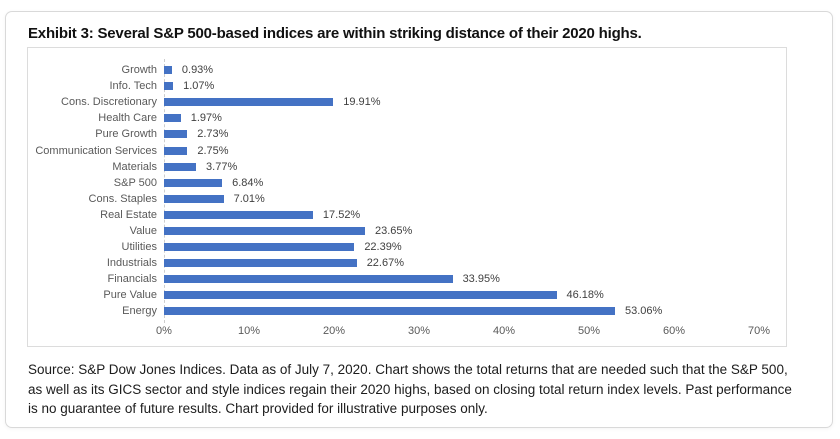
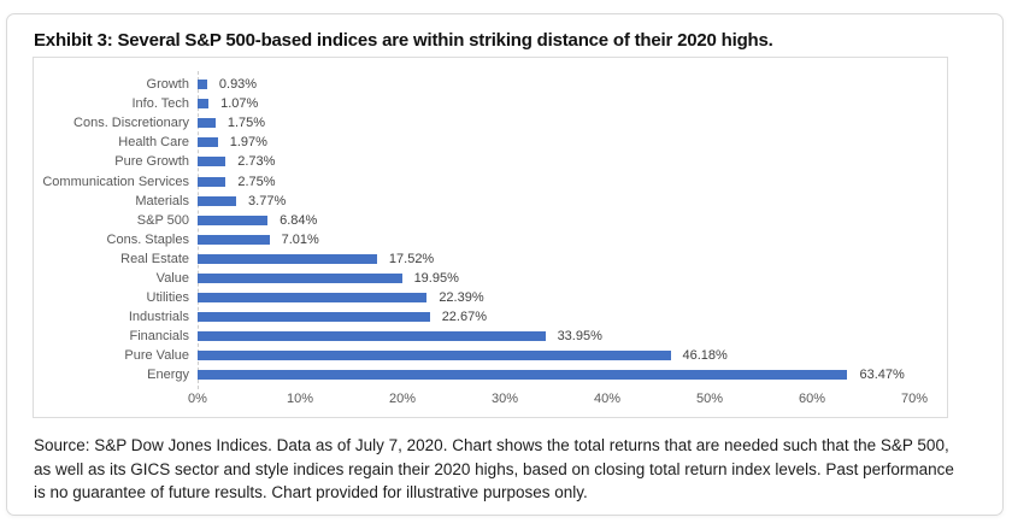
Cons. Discretionary: 19.91% -> 1.75%
Value: 23.65% -> 19.95%
Energy: 53.06% -> 63.47%
